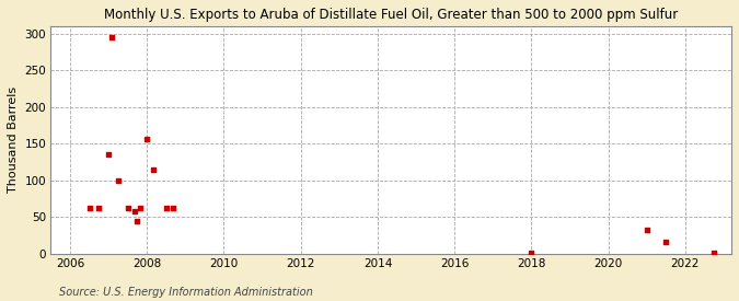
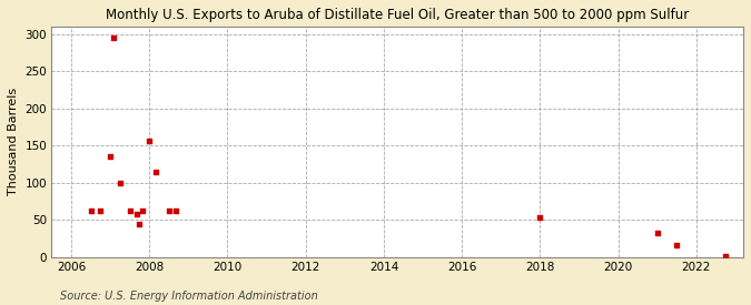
2018: 2 -> 54
